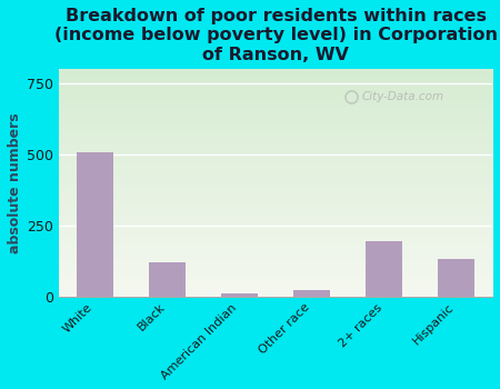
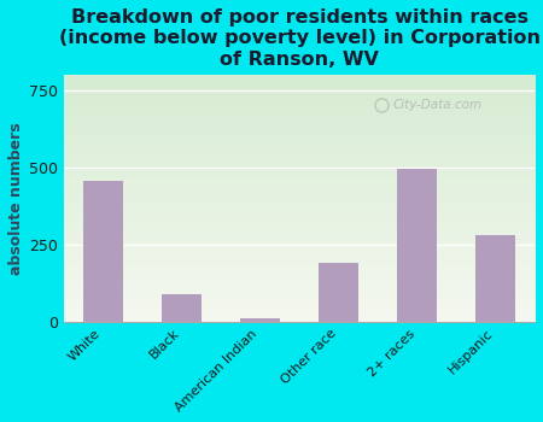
White: 505 -> 455
Black: 120 -> 90
Other race: 20 -> 190
2+ races: 195 -> 495
Hispanic: 130 -> 280
